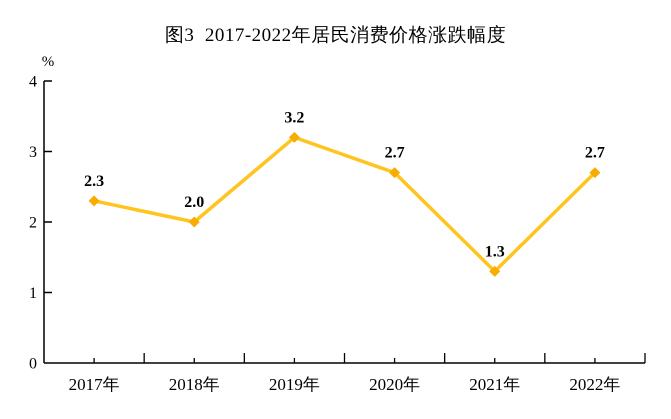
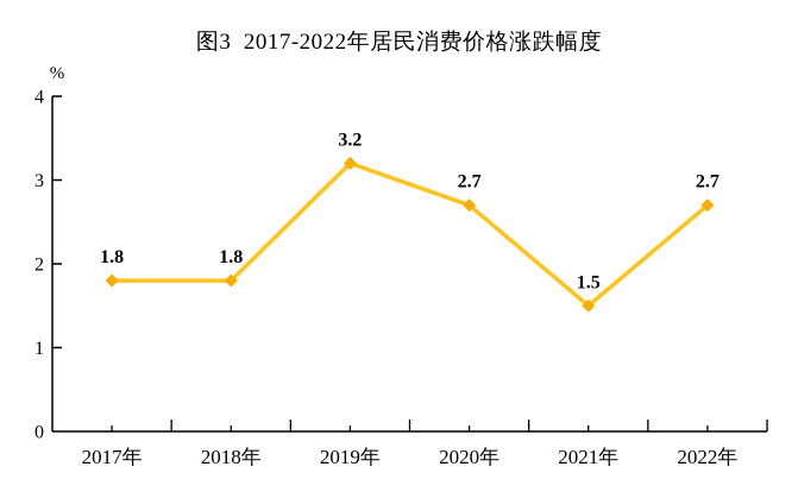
2017年: 2.3 -> 1.8
2018年: 2.0 -> 1.8
2021年: 1.3 -> 1.5
